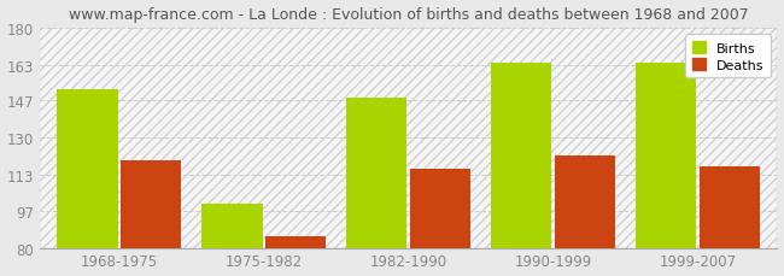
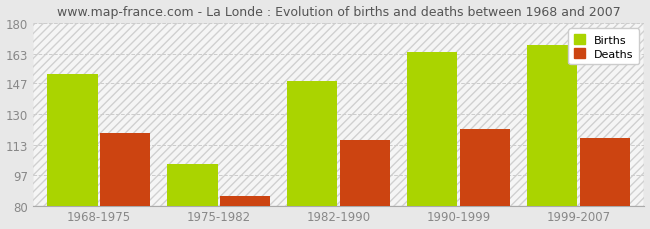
Births/1975-1982: 100 -> 103
Births/1999-2007: 164 -> 168
